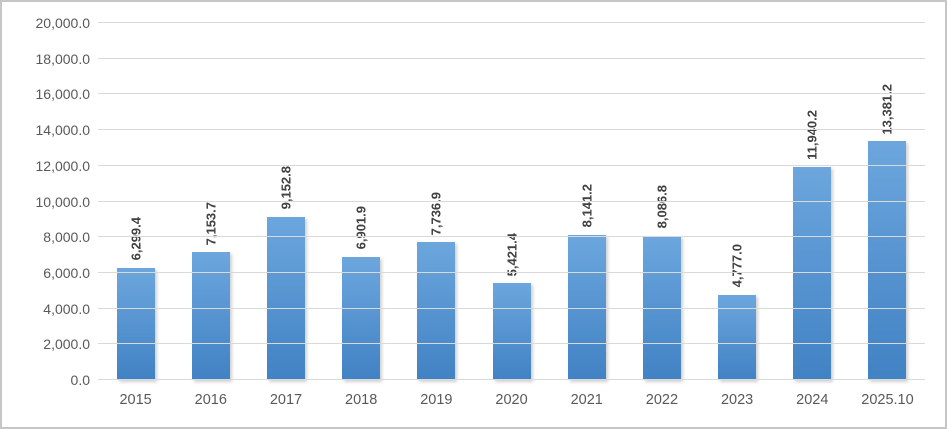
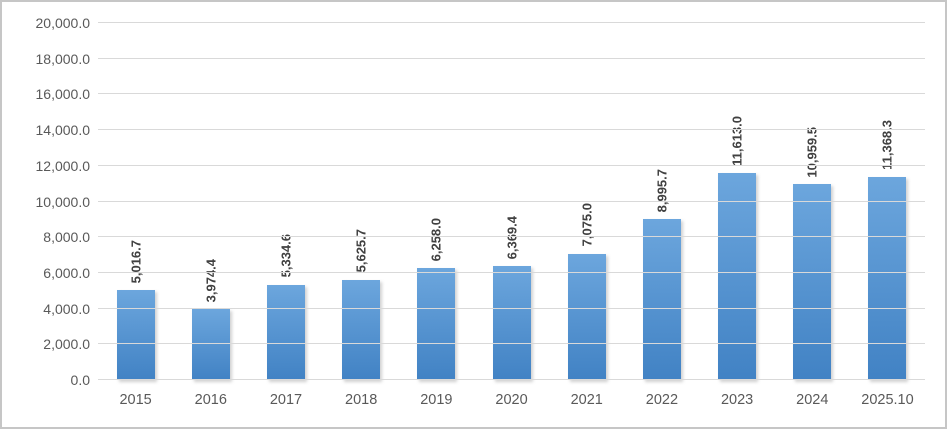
2015: 6,299.4 -> 5,016.7
2016: 7,153.7 -> 3,974.4
2017: 9,152.8 -> 5,334.6
2018: 6,901.9 -> 5,625.7
2019: 7,736.9 -> 6,258.0
2020: 5,421.4 -> 6,369.4
2021: 8,141.2 -> 7,075.0
2022: 8,086.8 -> 8,995.7
2023: 4,777.0 -> 11,613.0
2024: 11,940.2 -> 10,959.5
2025.10: 13,381.2 -> 11,368.3
